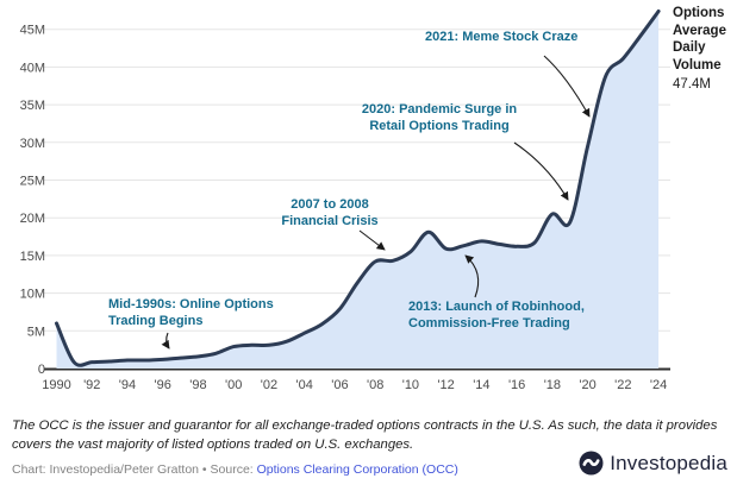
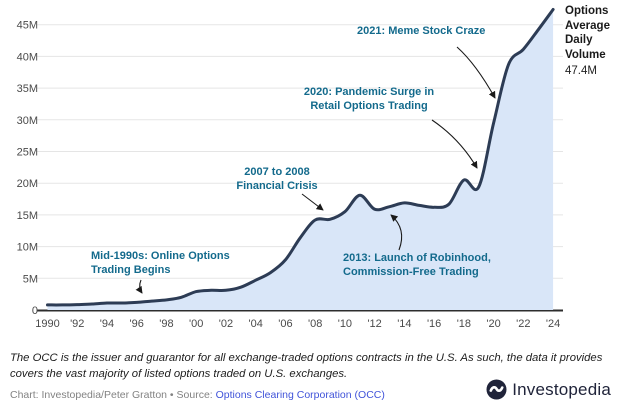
1990: 6M -> 1M
